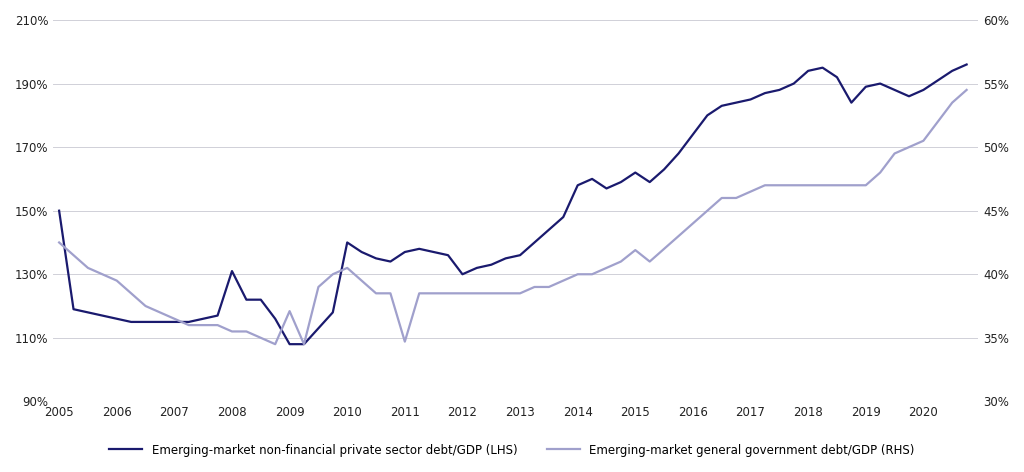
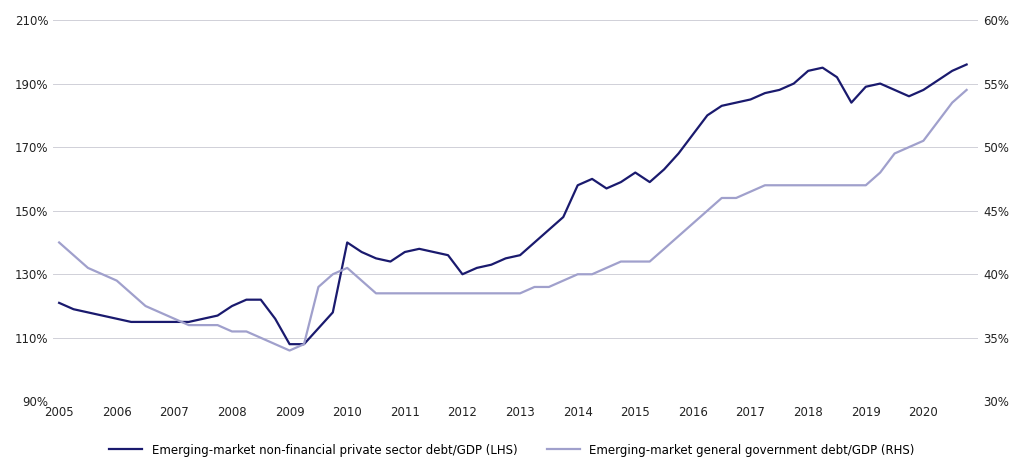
Emerging-market non-financial private sector debt/GDP (LHS)/2005: 150% -> 121%
Emerging-market non-financial private sector debt/GDP (LHS)/2008: 131% -> 120%
Emerging-market general government debt/GDP (RHS)/2009: 37.1% -> 34.0%
Emerging-market general government debt/GDP (RHS)/2011: 34.7% -> 38.5%
Emerging-market general government debt/GDP (RHS)/2015: 41.9% -> 41.0%
